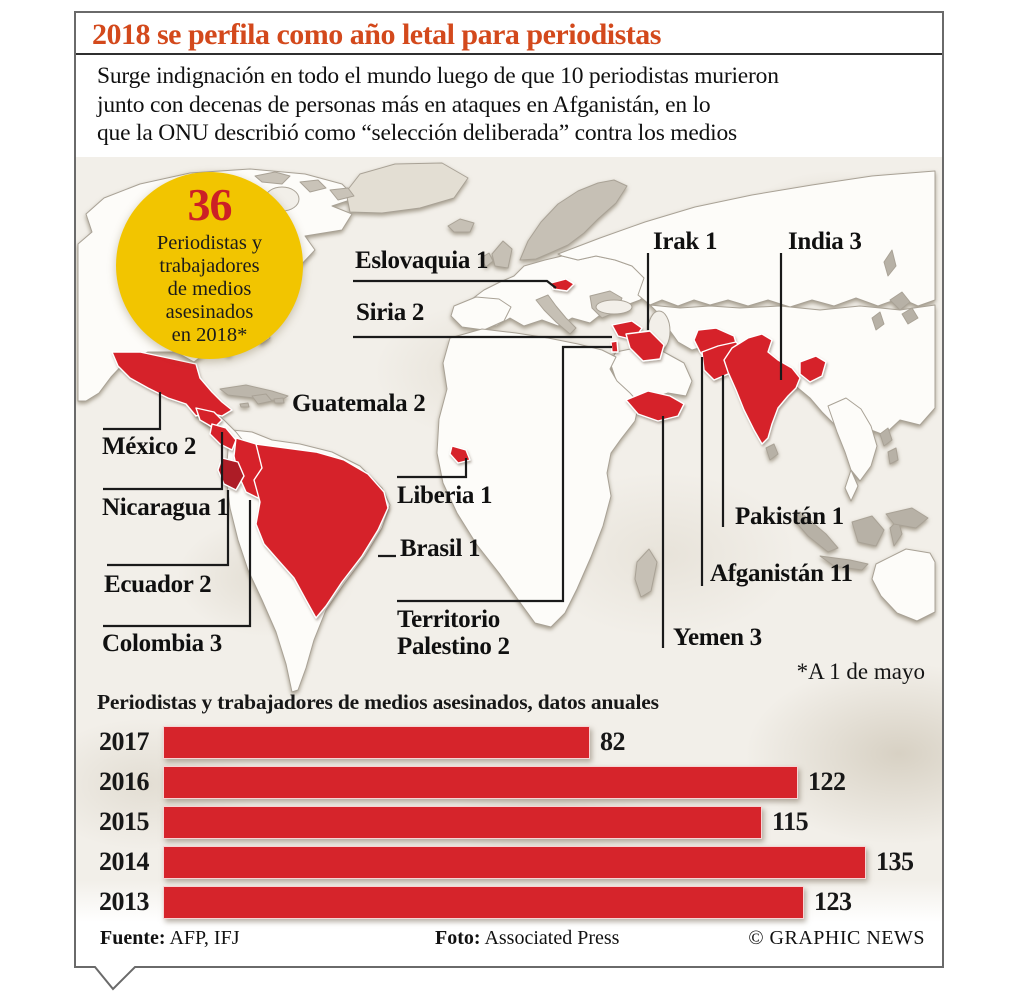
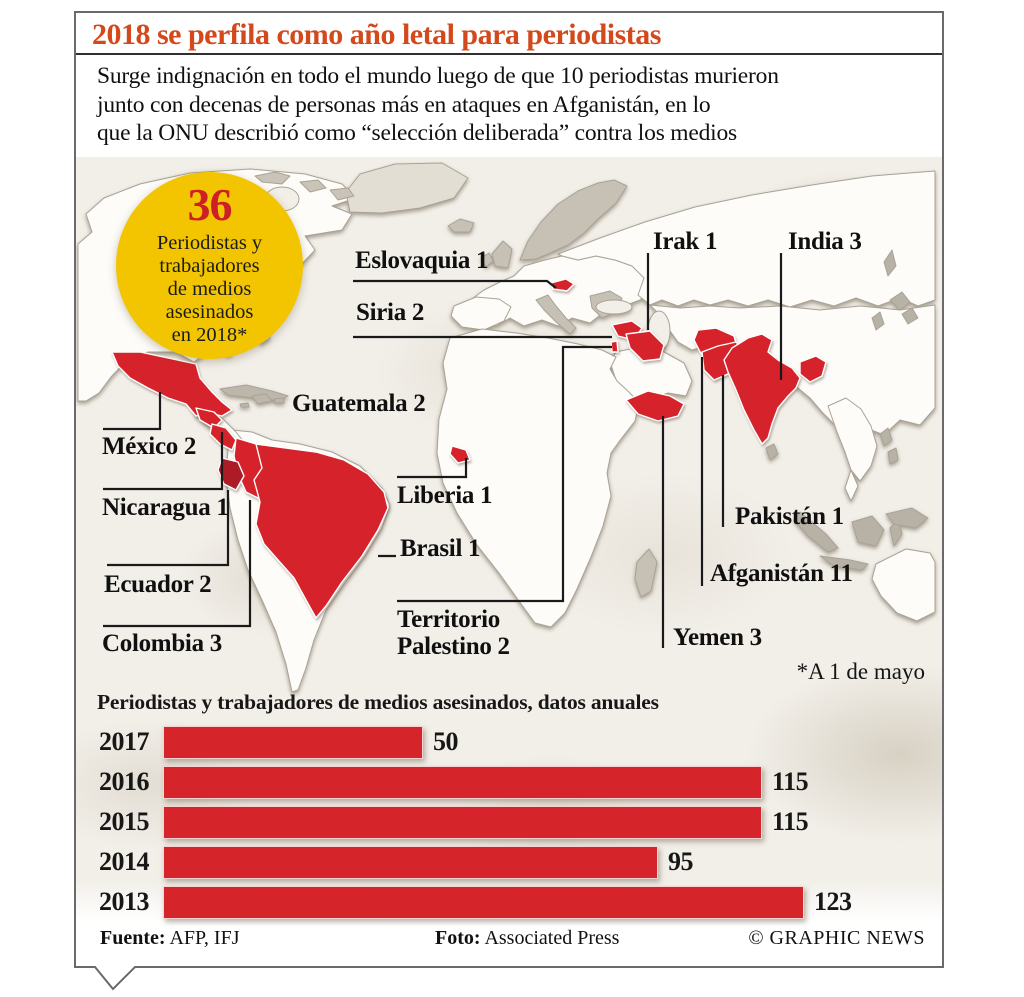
2017: 82 -> 50
2016: 122 -> 115
2014: 135 -> 95
